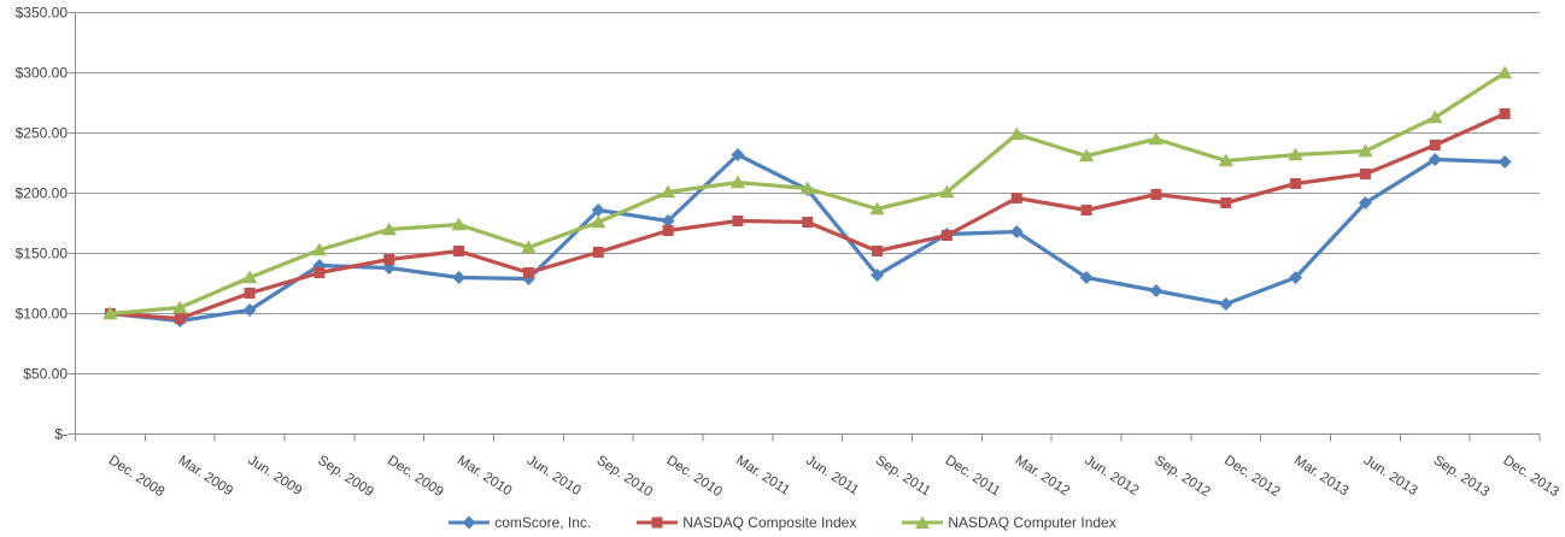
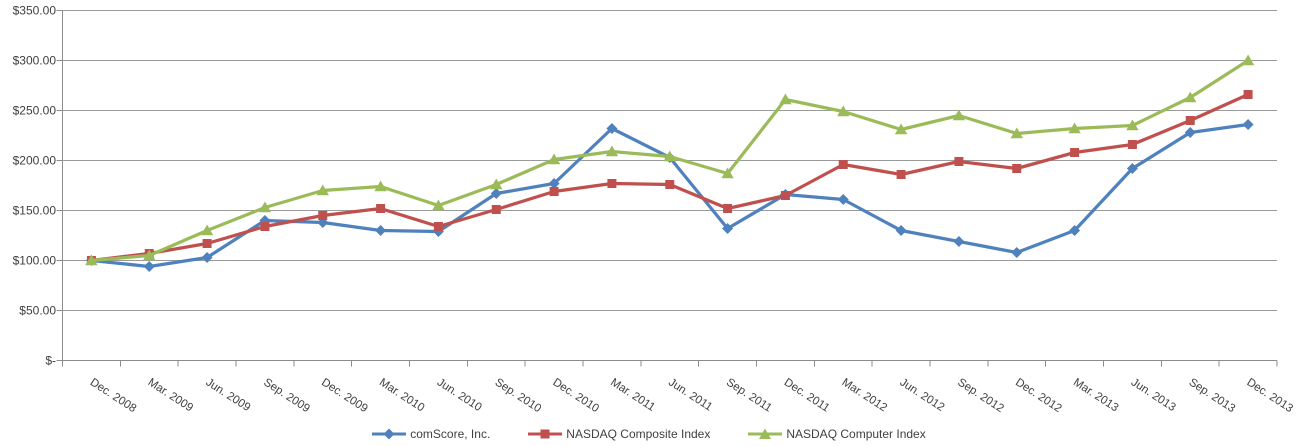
NASDAQ Composite Index/Mar. 2009: $96 -> $107
comScore, Inc./Sep. 2010: $186 -> $167
NASDAQ Computer Index/Dec. 2011: $201 -> $261
comScore, Inc./Mar. 2012: $168 -> $161
comScore, Inc./Dec. 2013: $226 -> $236
